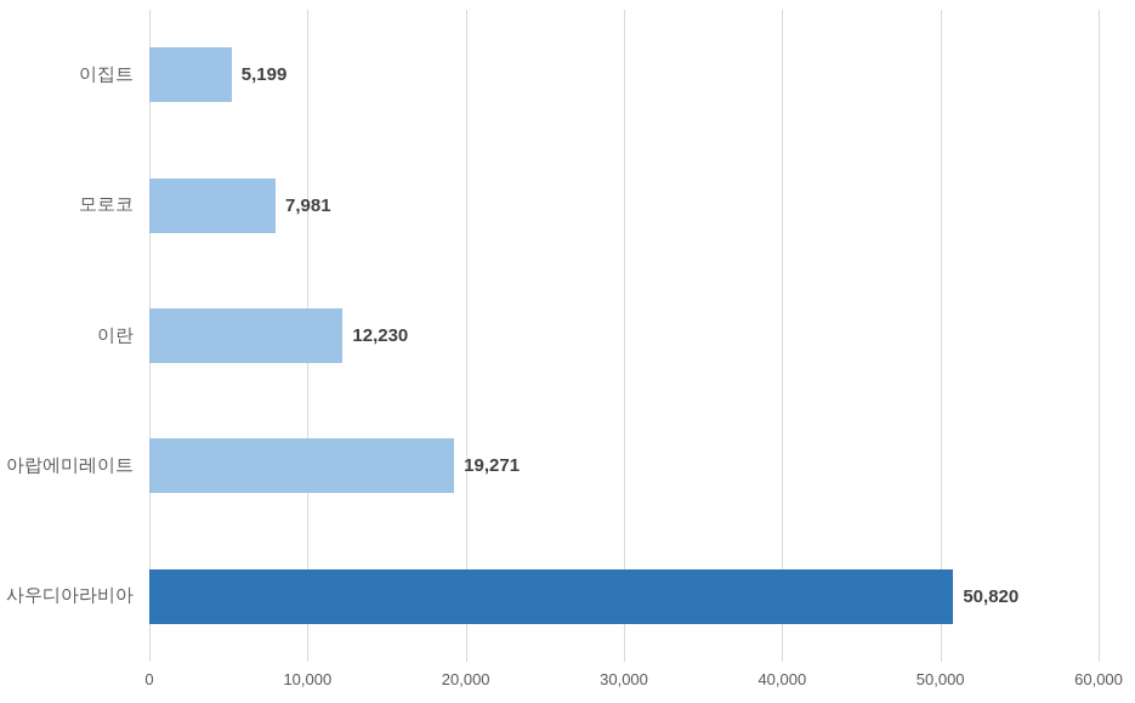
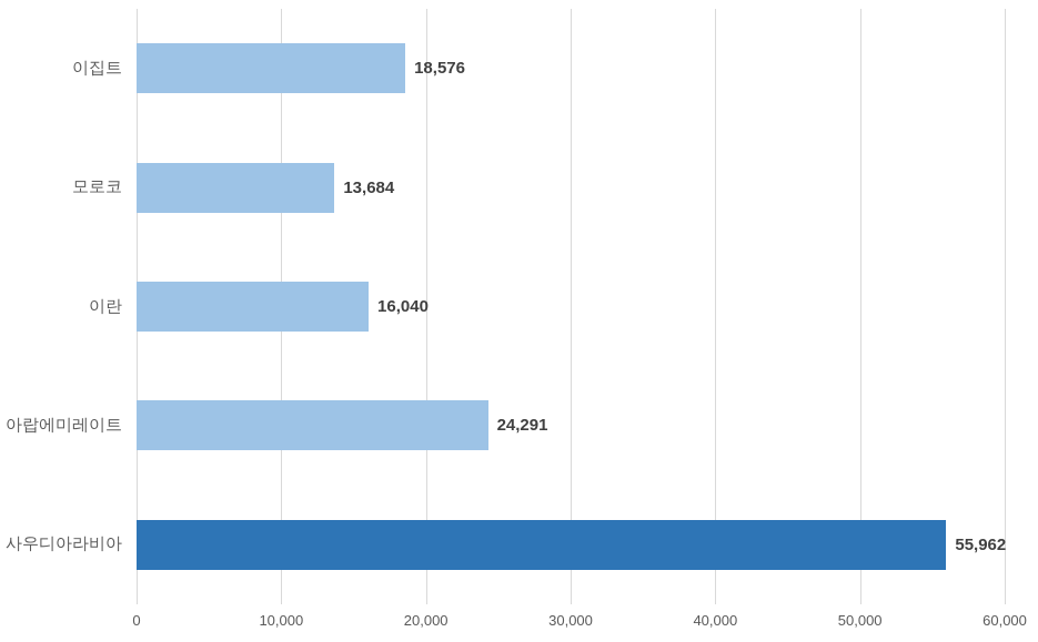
이집트: 5,199 -> 18,576
모로코: 7,981 -> 13,684
이란: 12,230 -> 16,040
아랍에미레이트: 19,271 -> 24,291
사우디아라비아: 50,820 -> 55,962
